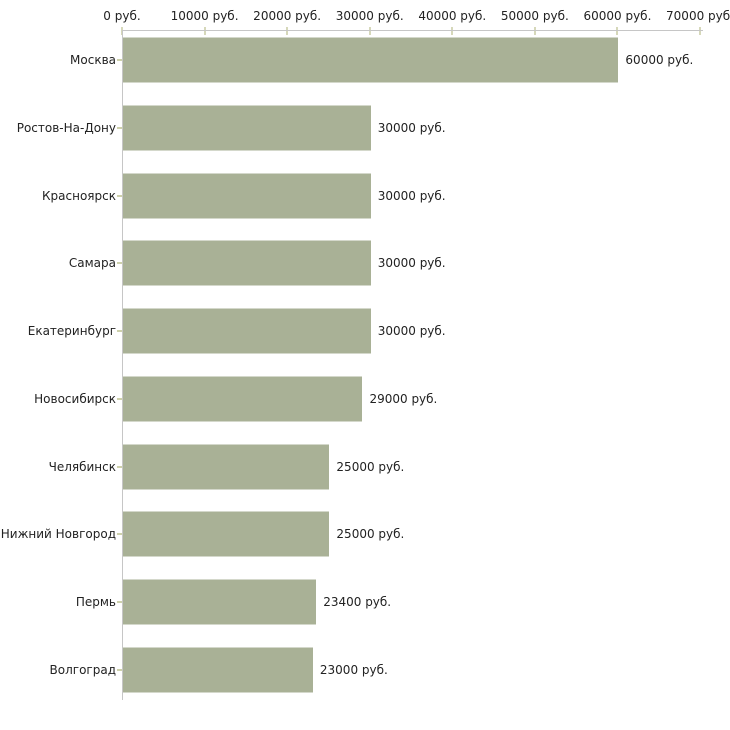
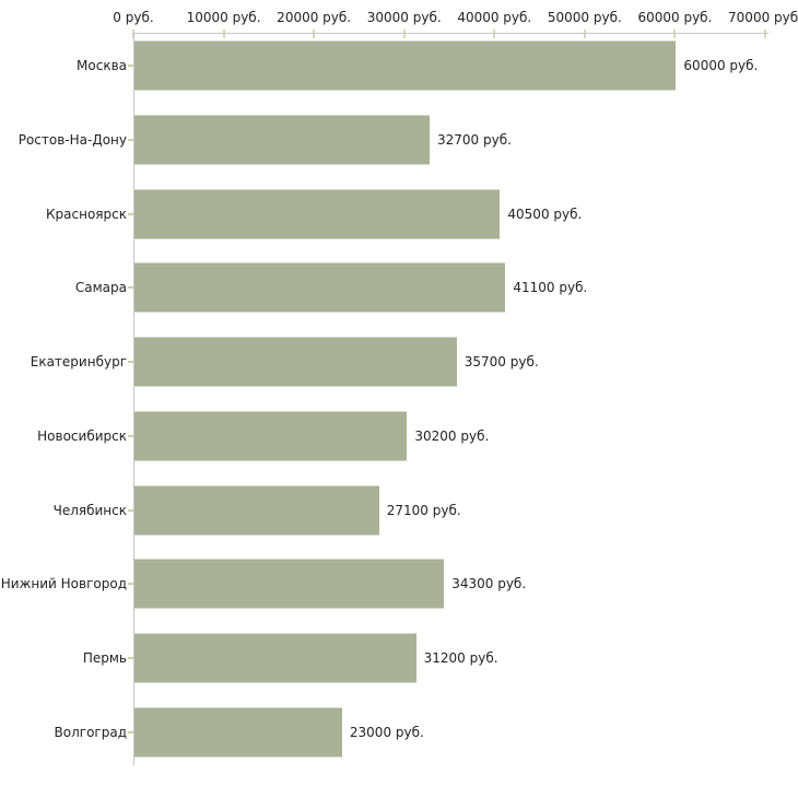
Ростов-На-Дону: 30000 -> 32700
Красноярск: 30000 -> 40500
Самара: 30000 -> 41100
Екатеринбург: 30000 -> 35700
Новосибирск: 29000 -> 30200
Челябинск: 25000 -> 27100
Нижний Новгород: 25000 -> 34300
Пермь: 23400 -> 31200
